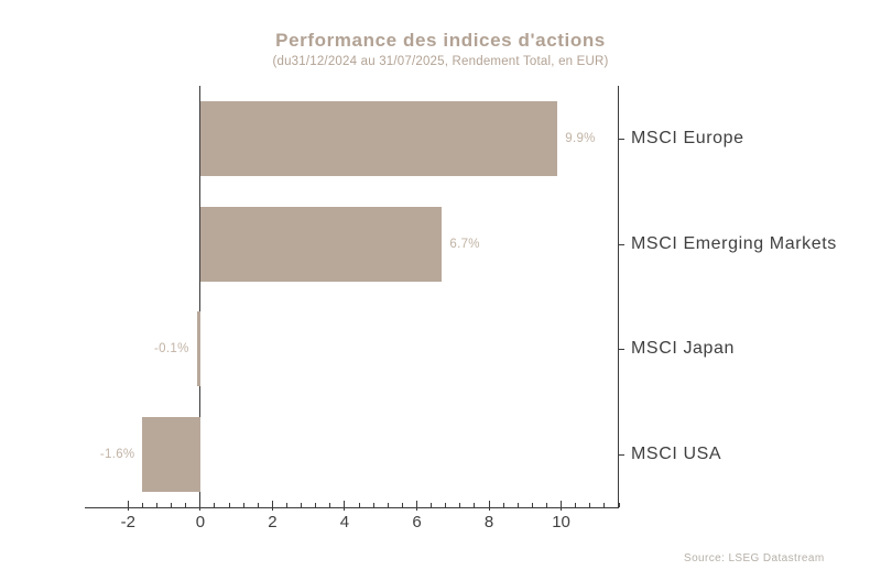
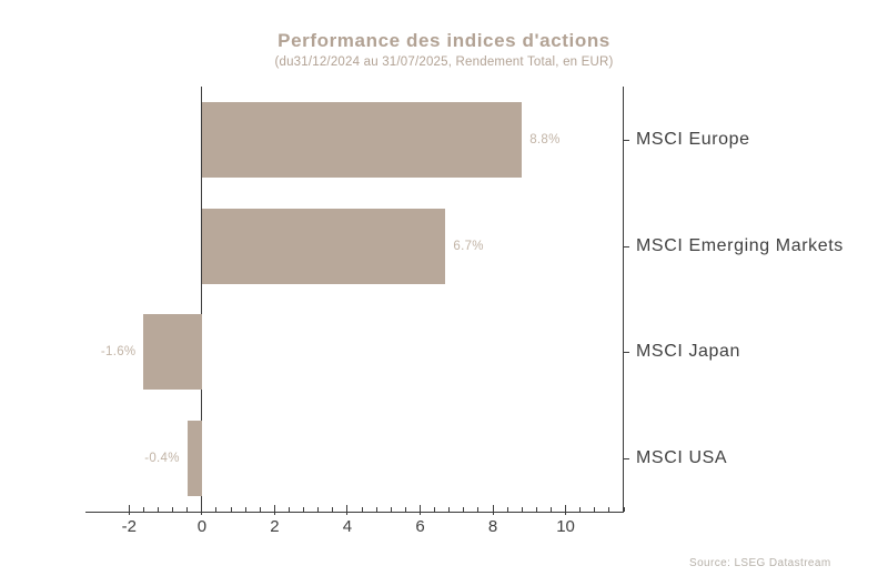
MSCI Europe: 9.9% -> 8.8%
MSCI Japan: -0.1% -> -1.6%
MSCI USA: -1.6% -> -0.4%
